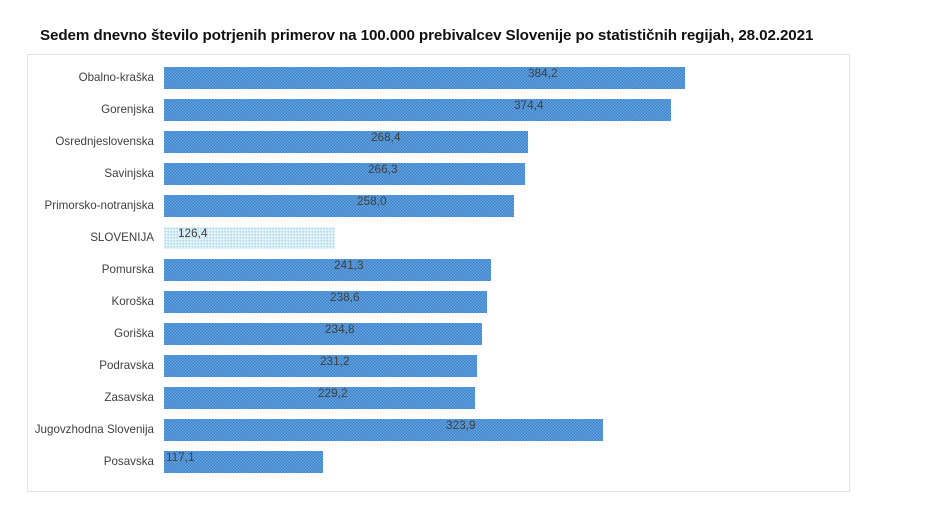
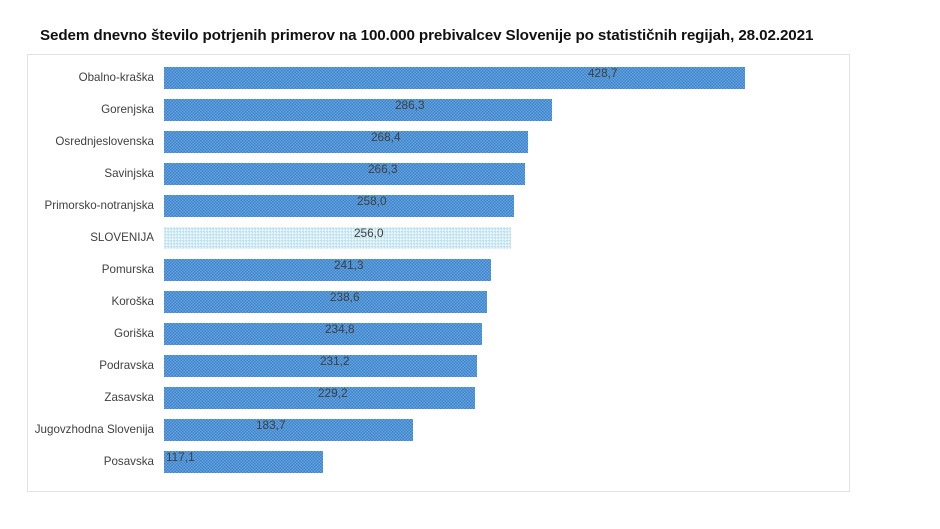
Obalno-kraška: 384,2 -> 428,7
Gorenjska: 374,4 -> 286,3
SLOVENIJA: 126,4 -> 256,0
Jugovzhodna Slovenija: 323,9 -> 183,7
